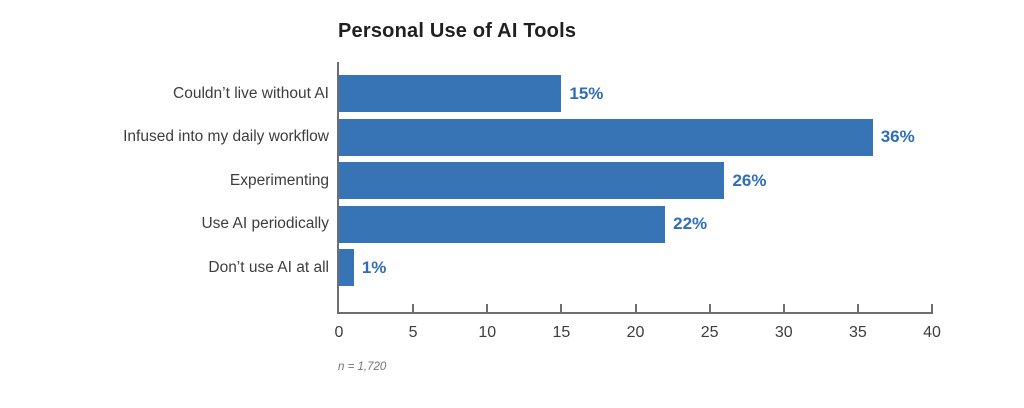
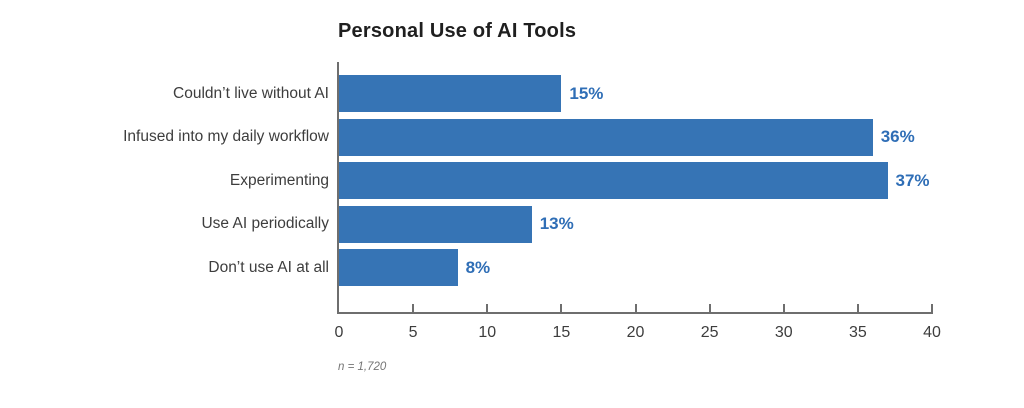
Experimenting: 26% -> 37%
Use AI periodically: 22% -> 13%
Don’t use AI at all: 1% -> 8%
